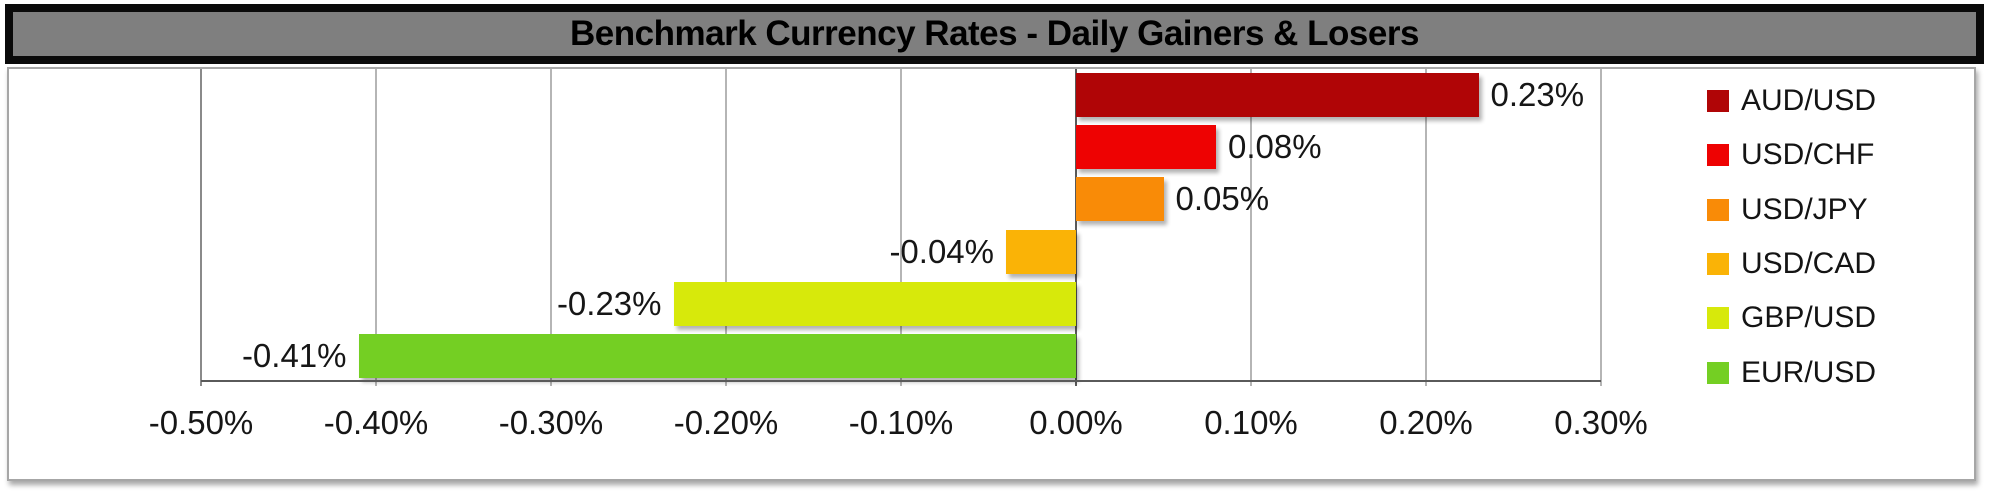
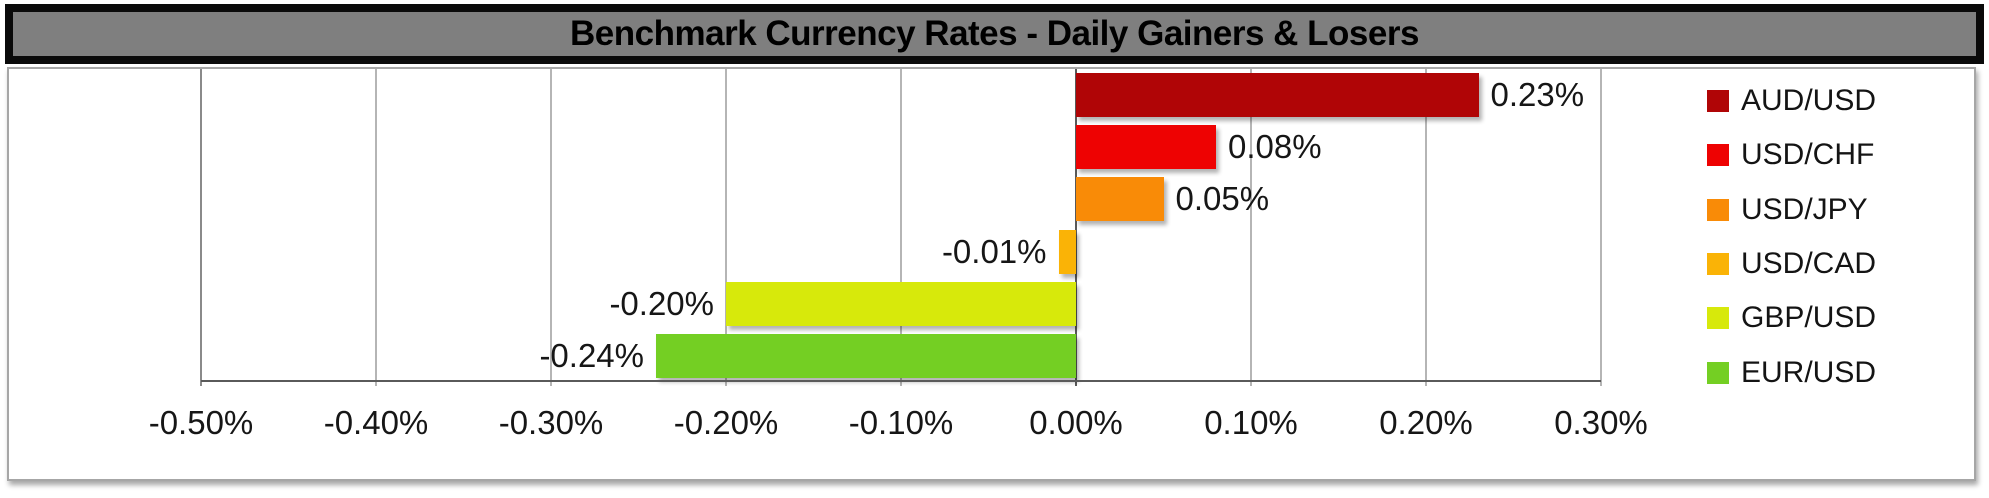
USD/CAD: -0.04% -> -0.01%
GBP/USD: -0.23% -> -0.20%
EUR/USD: -0.41% -> -0.24%
